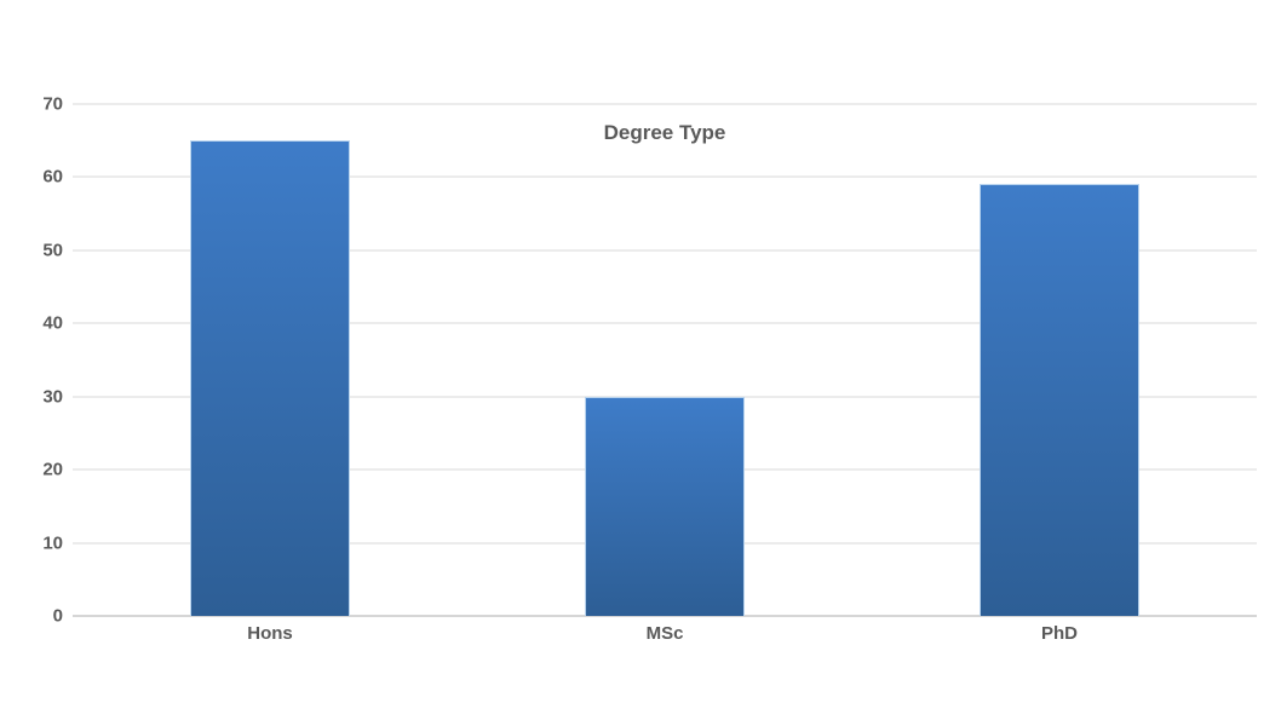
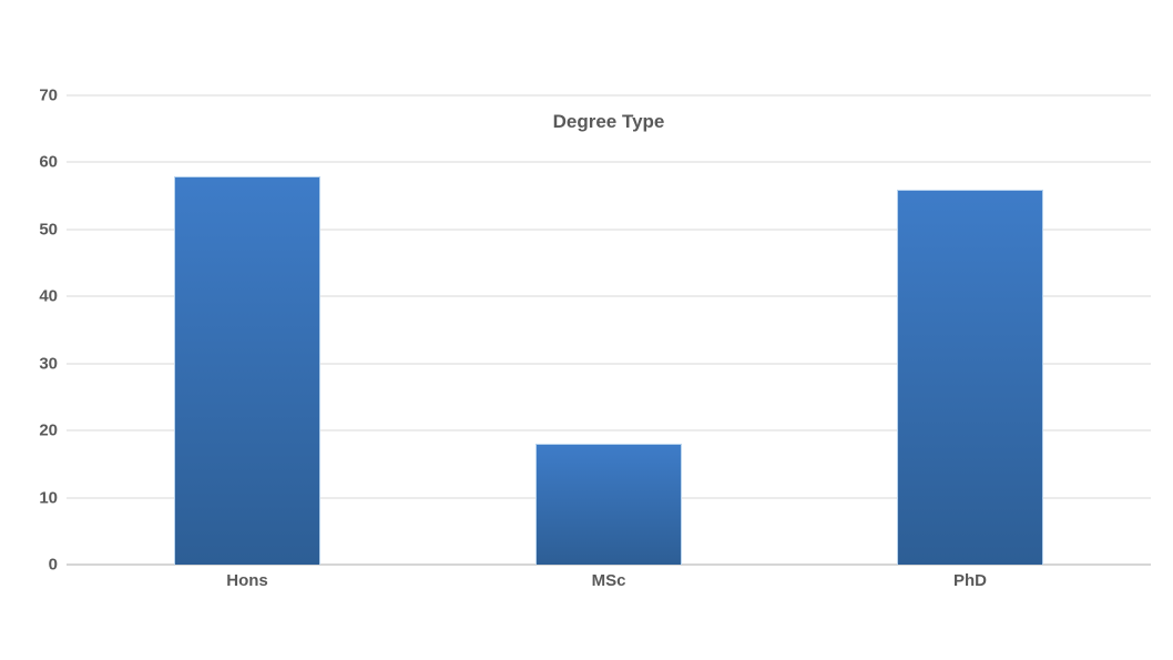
Hons: 65 -> 58
MSc: 30 -> 18
PhD: 59 -> 56
